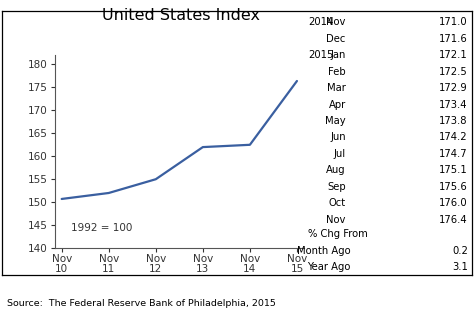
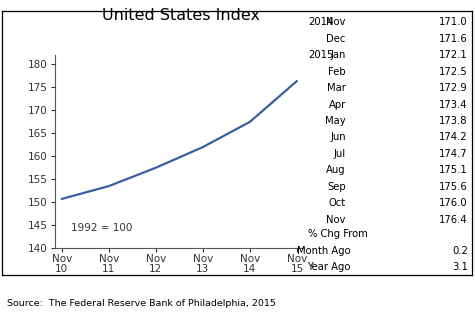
Nov 11: 152.0 -> 153.5
Nov 12: 155.0 -> 157.5
Nov 14: 162.5 -> 167.5
